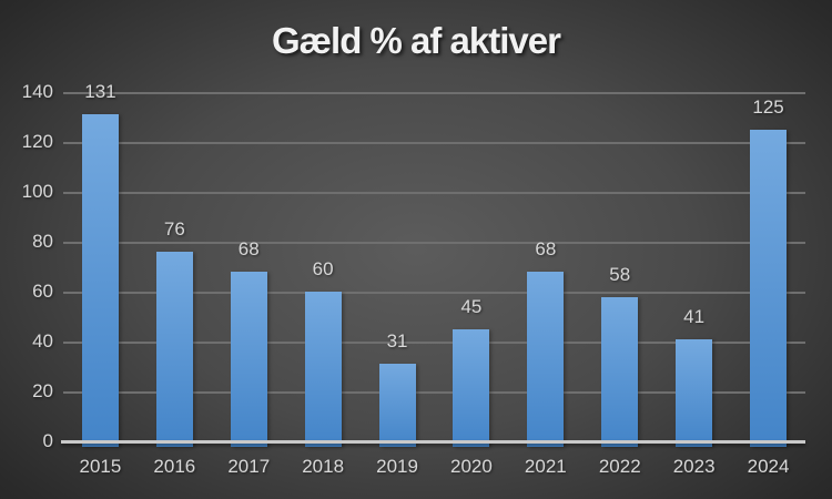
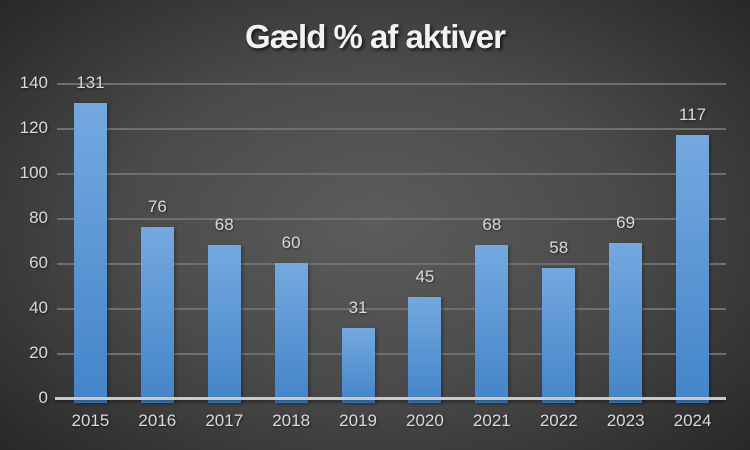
2023: 41 -> 69
2024: 125 -> 117
